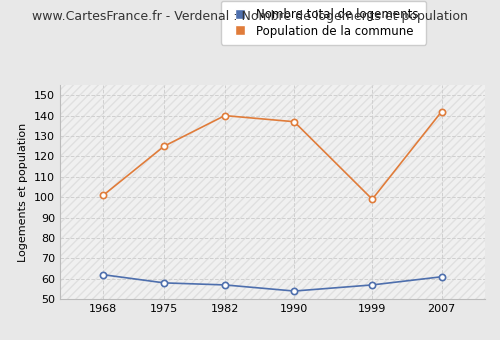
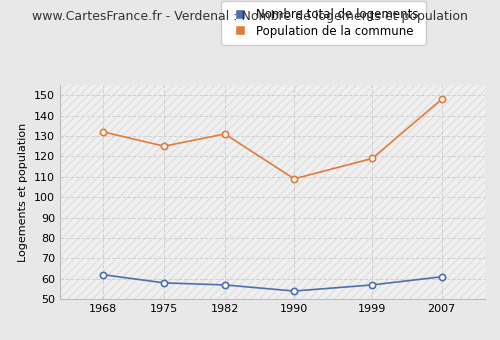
Population de la commune/1968: 101 -> 132
Population de la commune/1982: 140 -> 131
Population de la commune/1990: 137 -> 109
Population de la commune/1999: 99 -> 119
Population de la commune/2007: 142 -> 148
